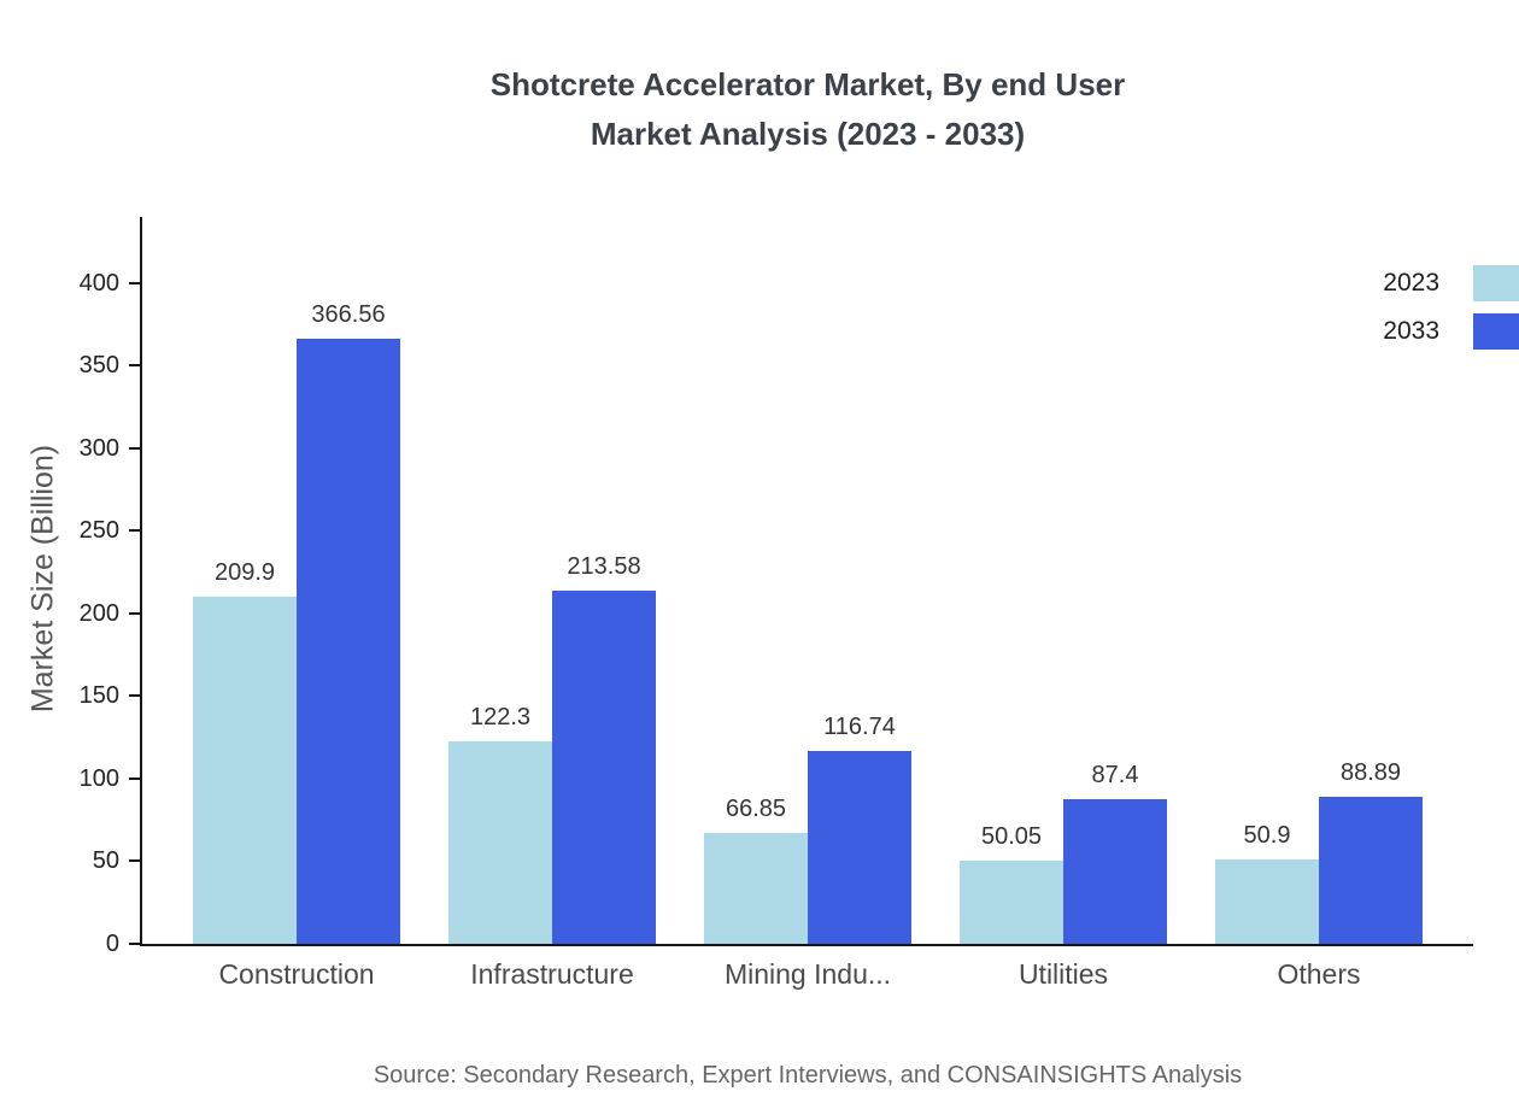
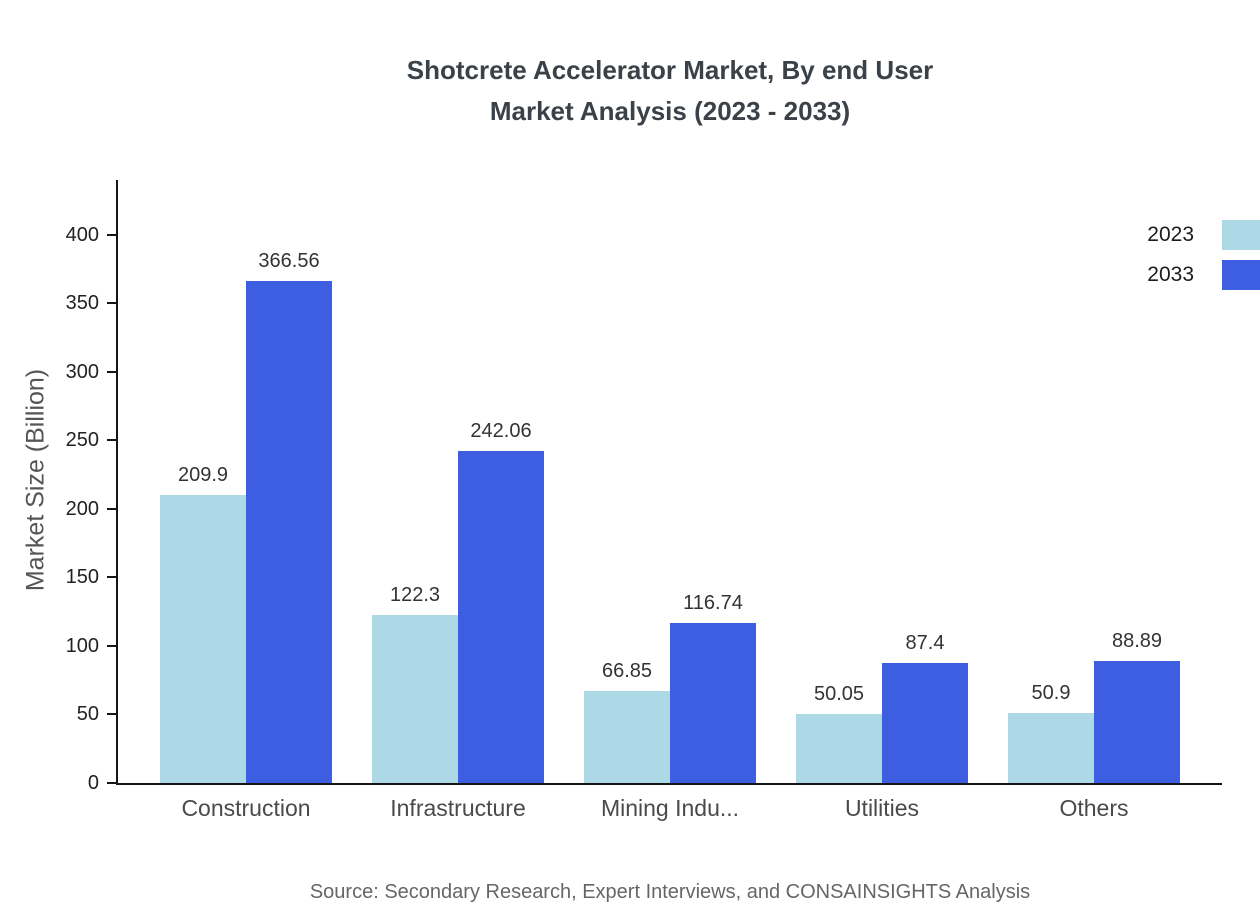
2033/Infrastructure: 213.58 -> 242.06
